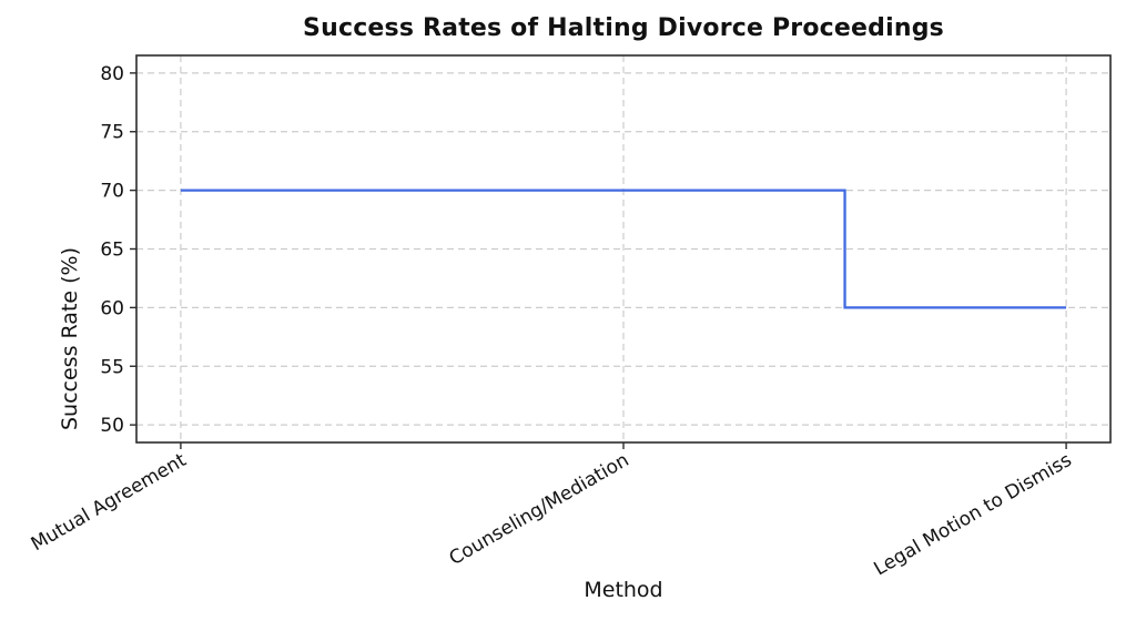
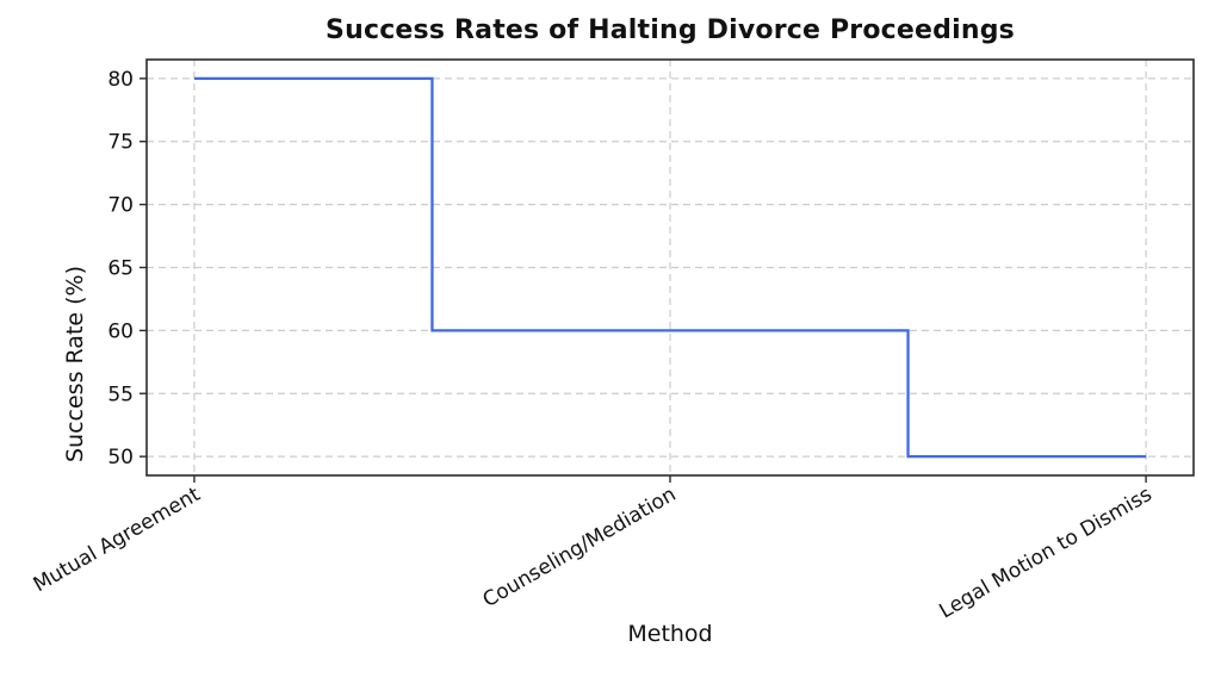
Mutual Agreement: 70 -> 80
Counseling/Mediation: 70 -> 60
Legal Motion to Dismiss: 60 -> 50
